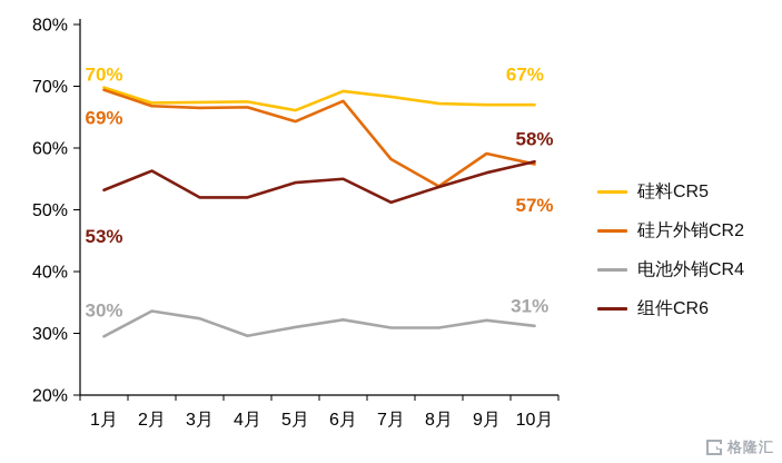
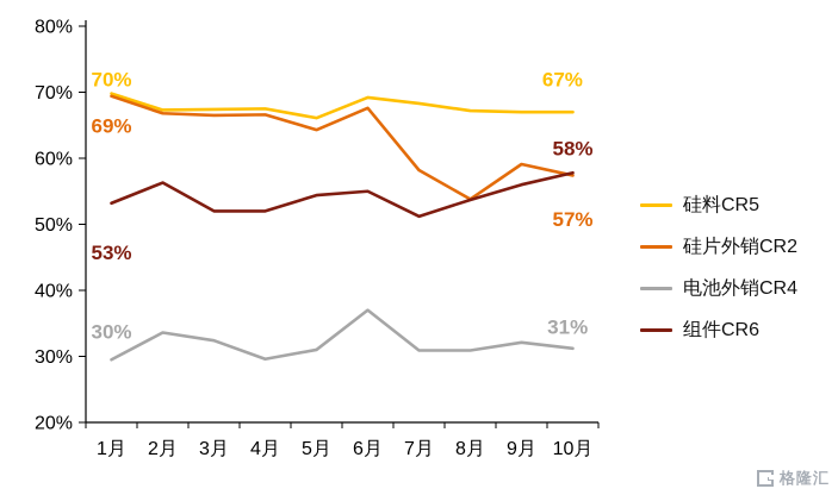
电池外销CR4/6月: 32% -> 37%
